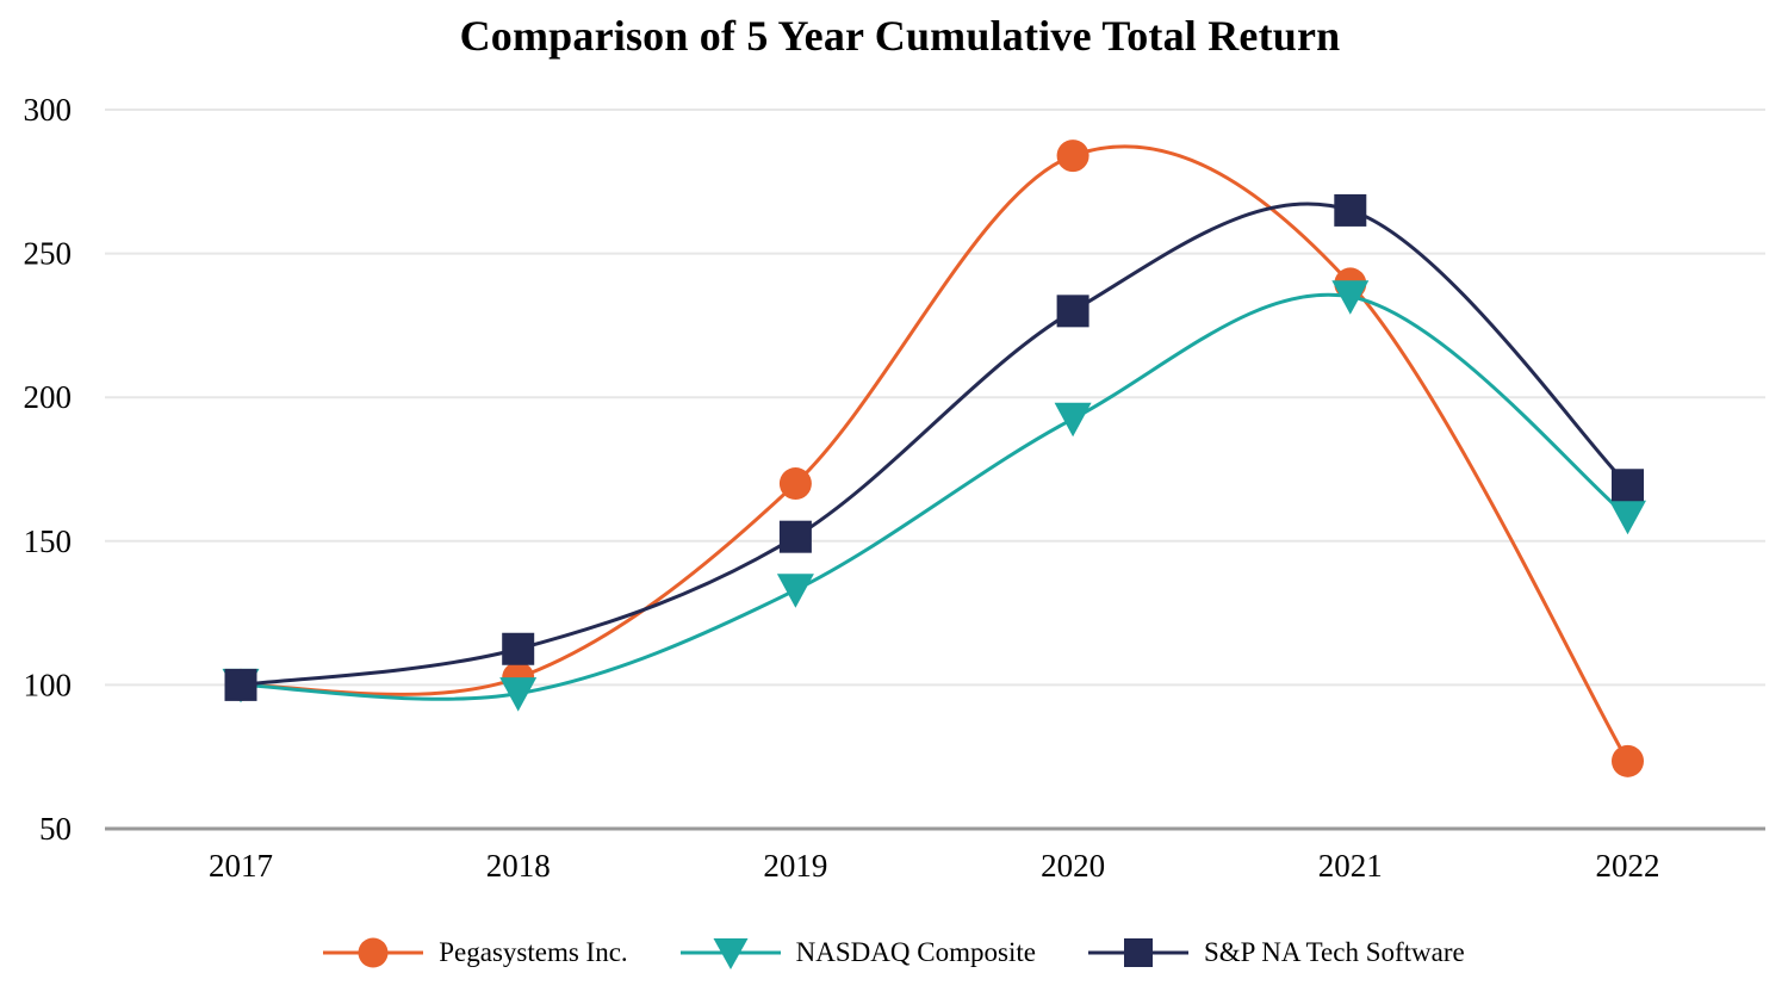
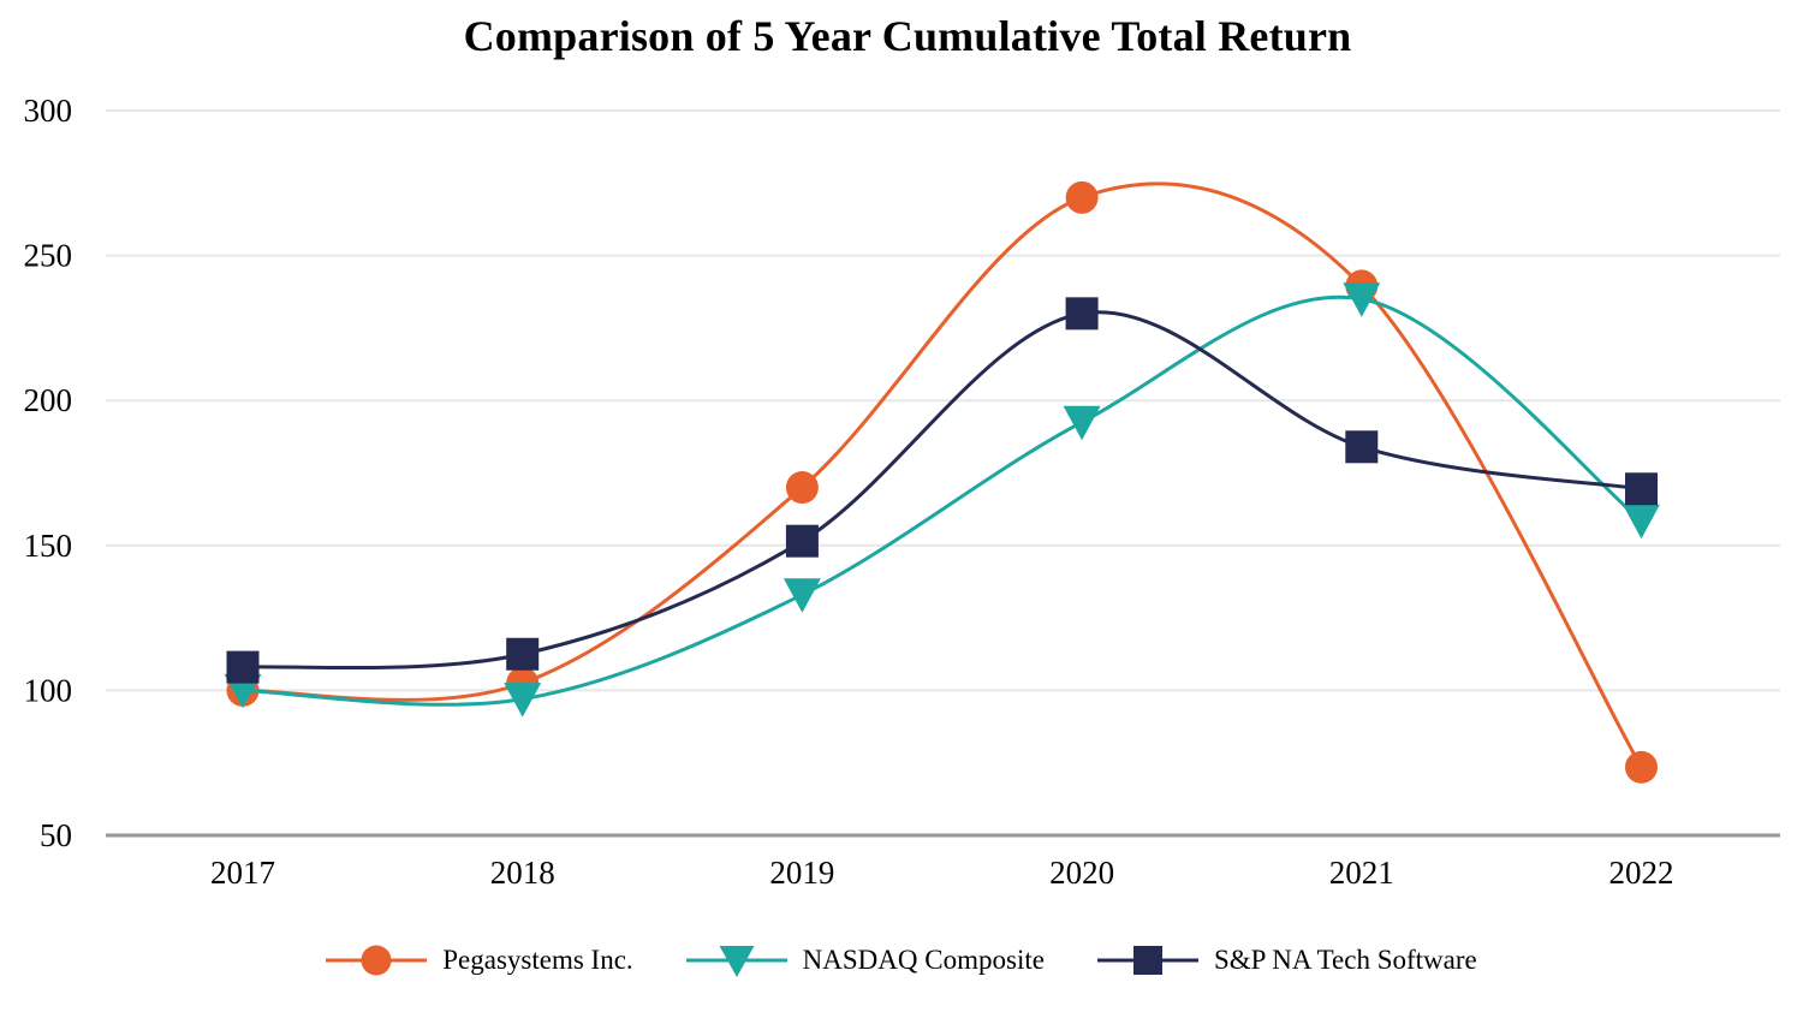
S&P NA Tech Software/2017: 100 -> 108
Pegasystems Inc./2020: 284 -> 270
S&P NA Tech Software/2021: 265 -> 184
